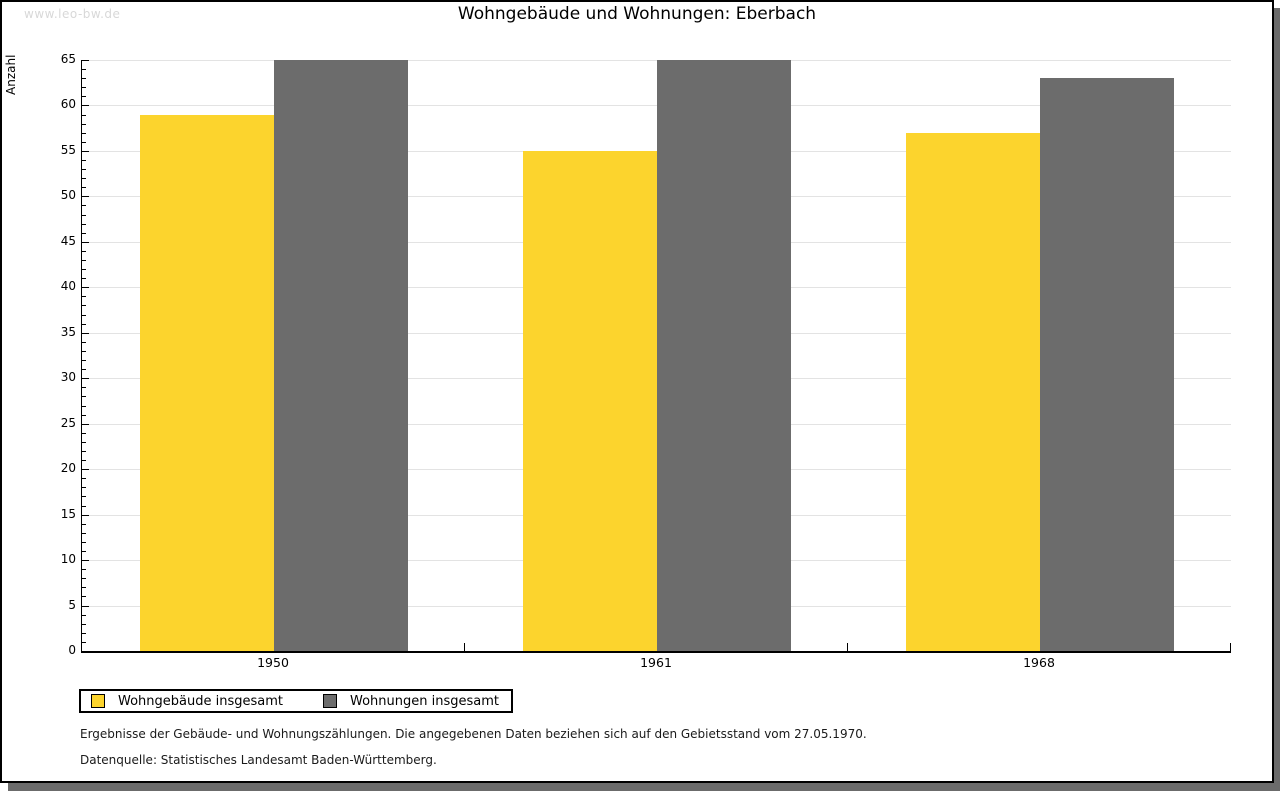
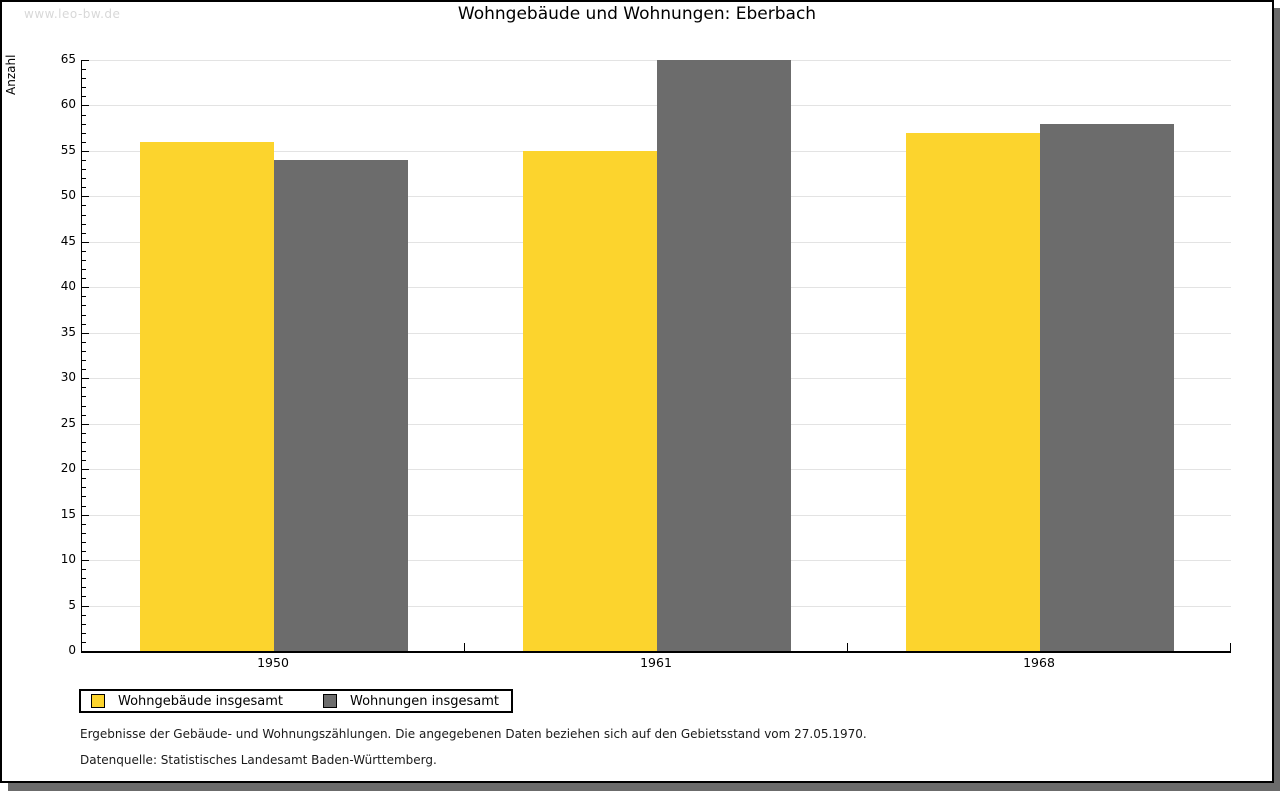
Wohngebäude insgesamt/1950: 59 -> 56
Wohnungen insgesamt/1950: 65 -> 54
Wohnungen insgesamt/1968: 63 -> 58
